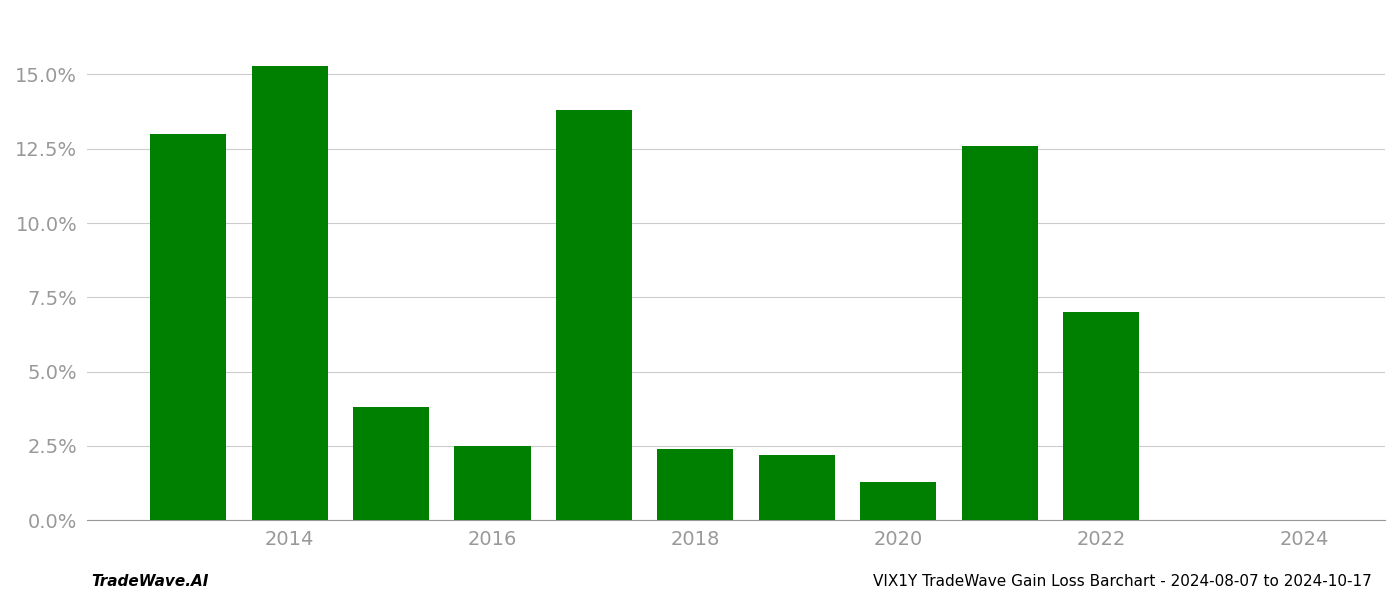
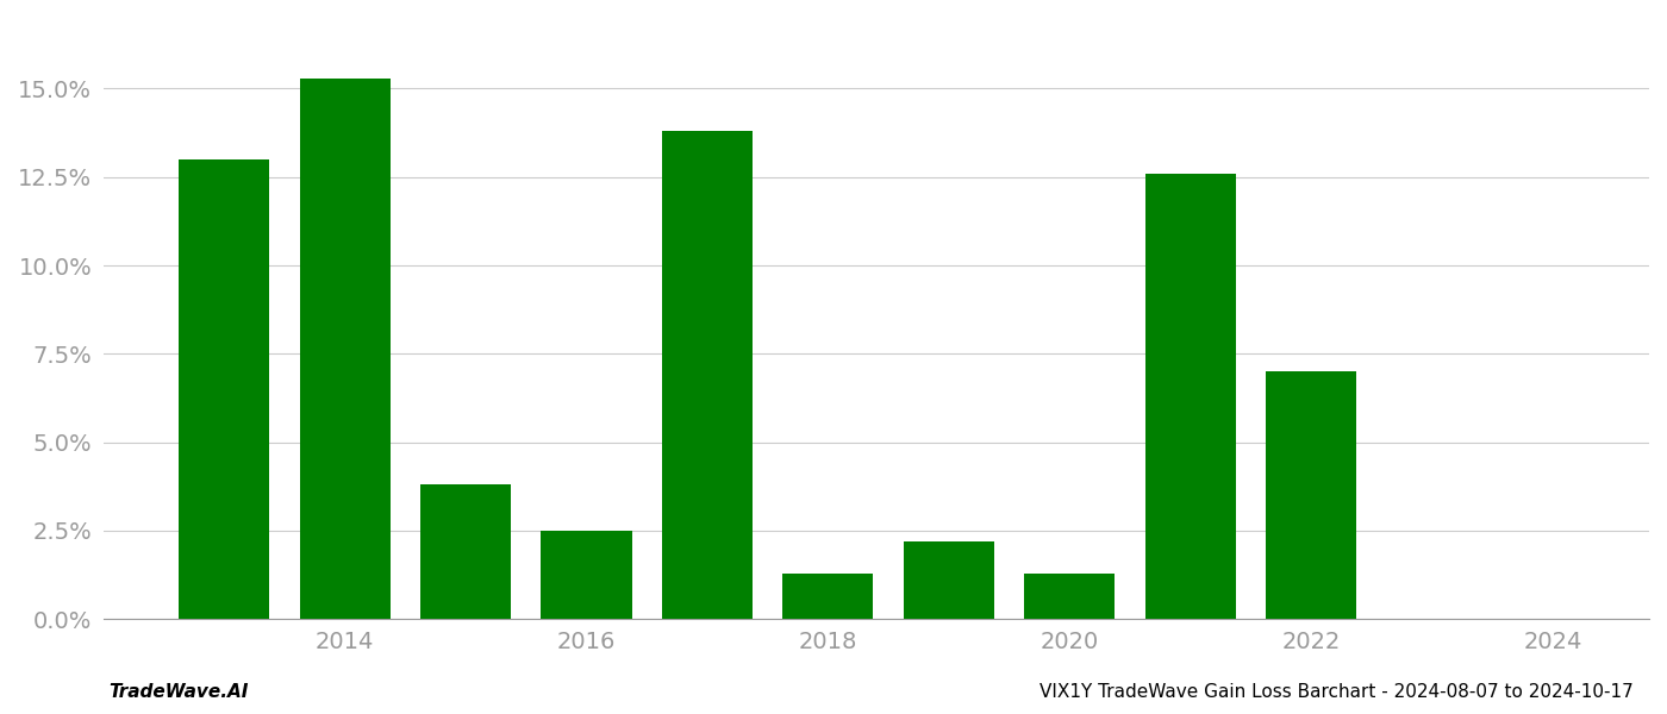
2018: 2.4% -> 1.3%
